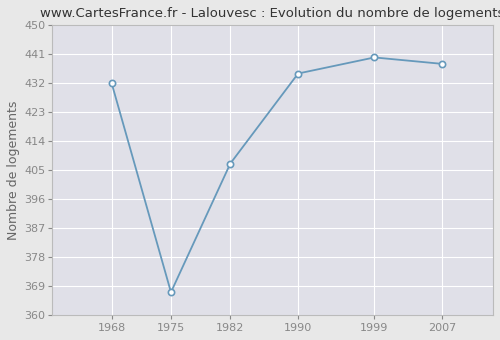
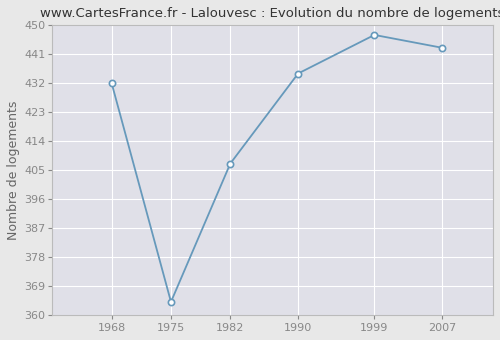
1975: 367 -> 364
1999: 440 -> 447
2007: 438 -> 443
